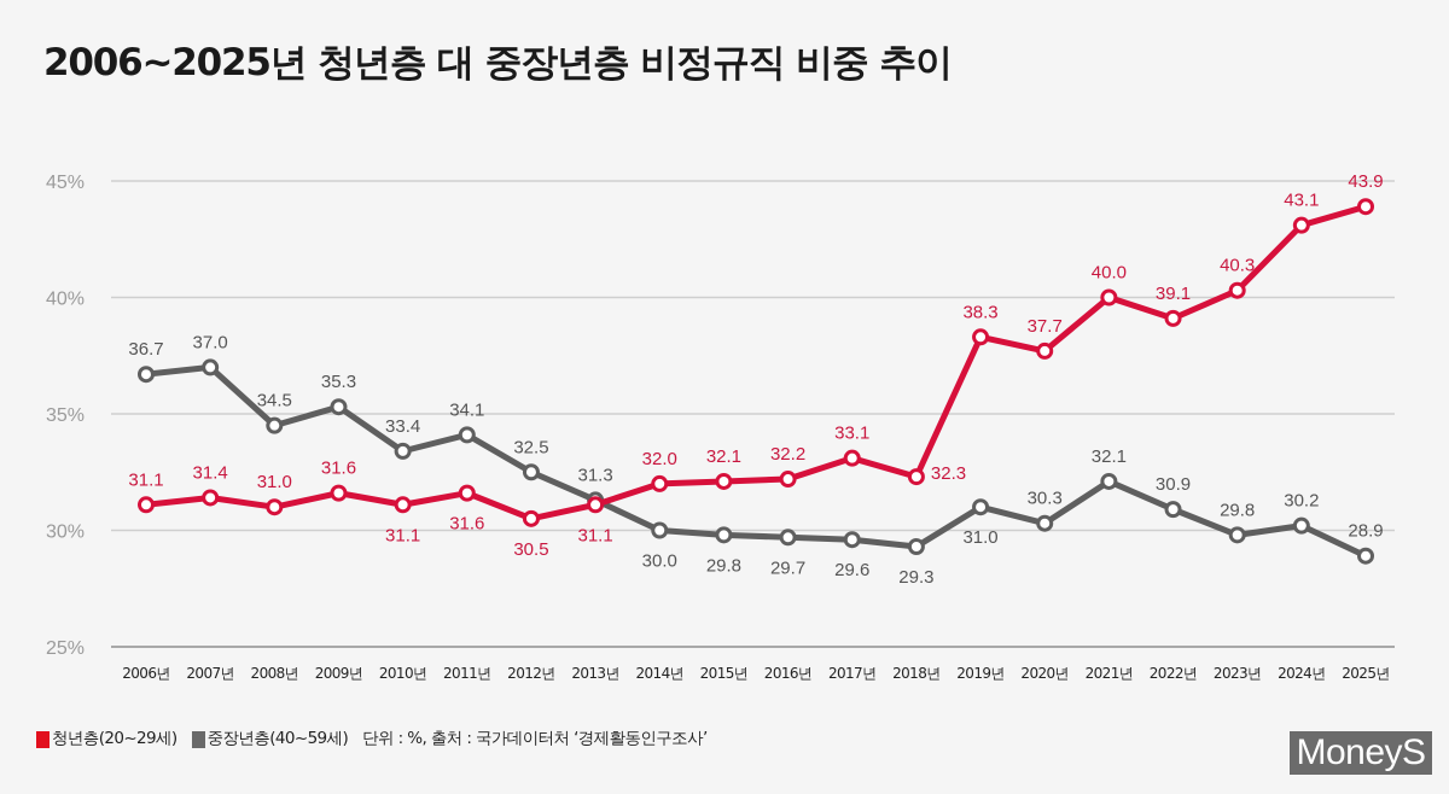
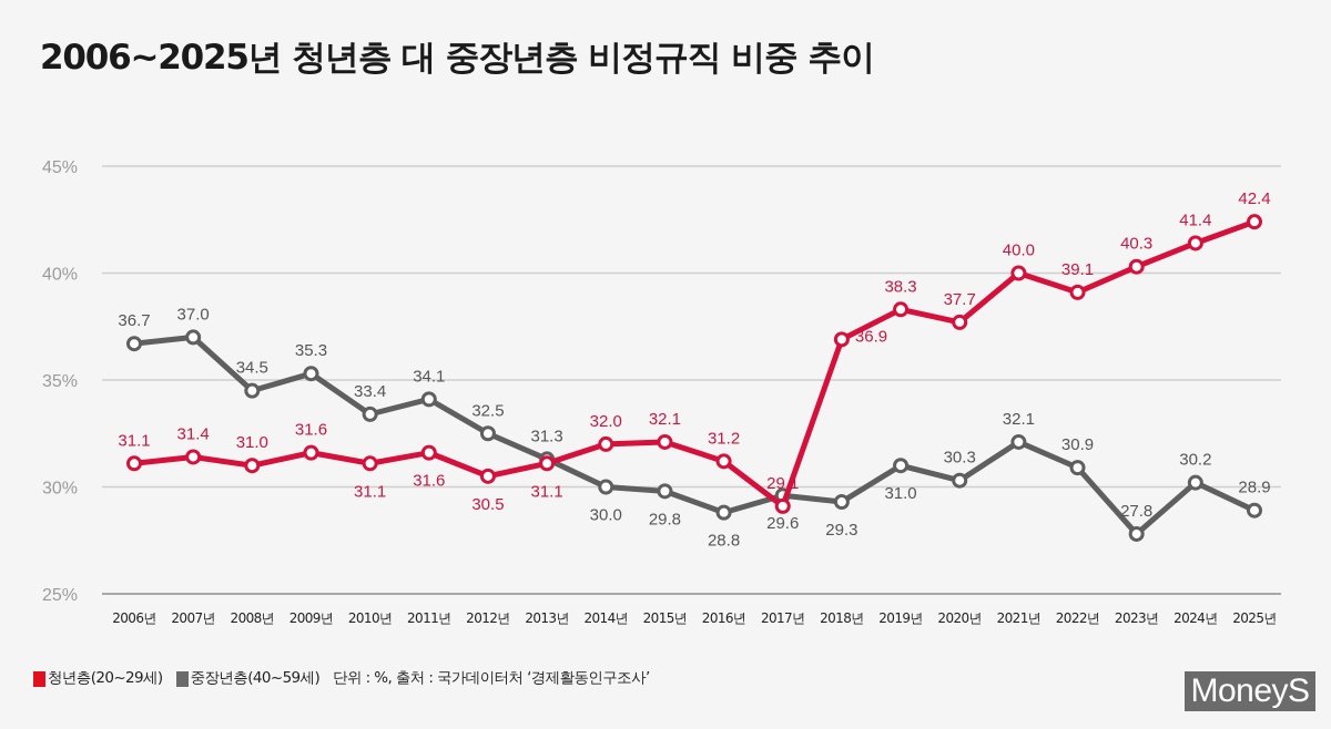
청년층(20~29세)/2016년: 32.2 -> 31.2
중장년층(40~59세)/2016년: 29.7 -> 28.8
청년층(20~29세)/2017년: 33.1 -> 29.1
청년층(20~29세)/2018년: 32.3 -> 36.9
중장년층(40~59세)/2023년: 29.8 -> 27.8
청년층(20~29세)/2024년: 43.1 -> 41.4
청년층(20~29세)/2025년: 43.9 -> 42.4
